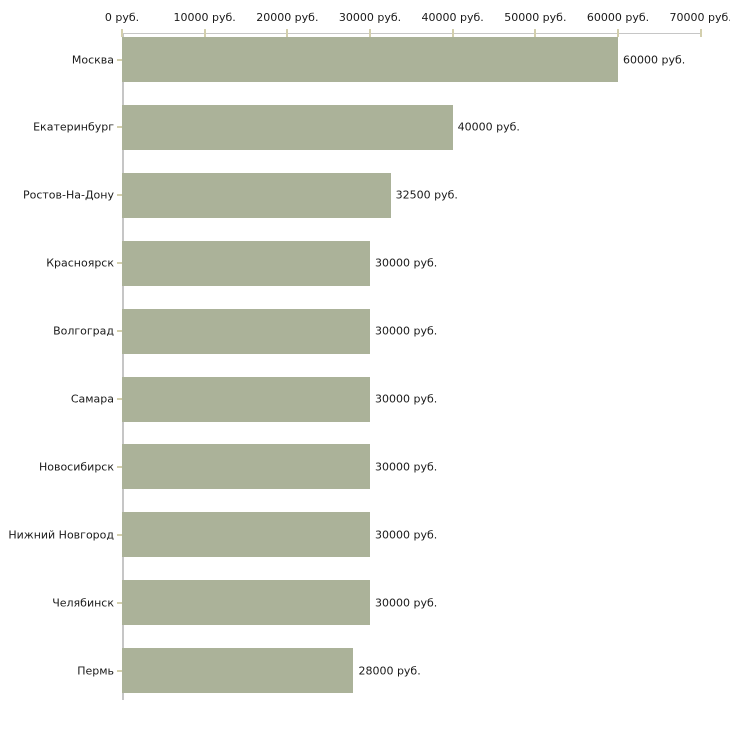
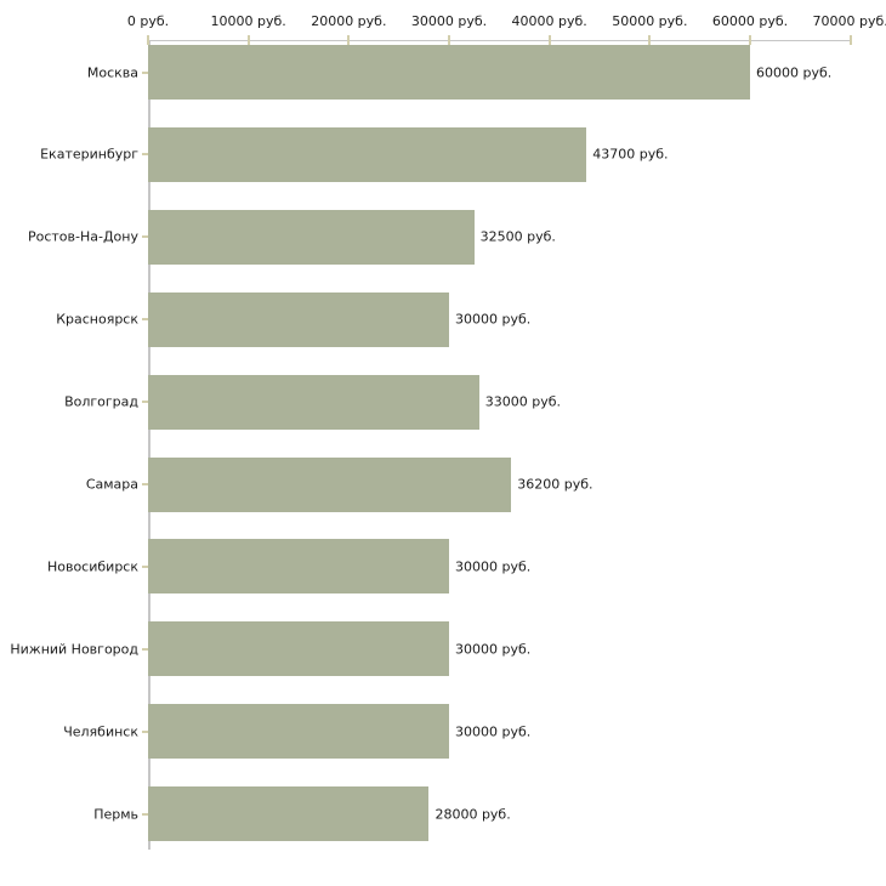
Екатеринбург: 40000 -> 43700
Волгоград: 30000 -> 33000
Самара: 30000 -> 36200
